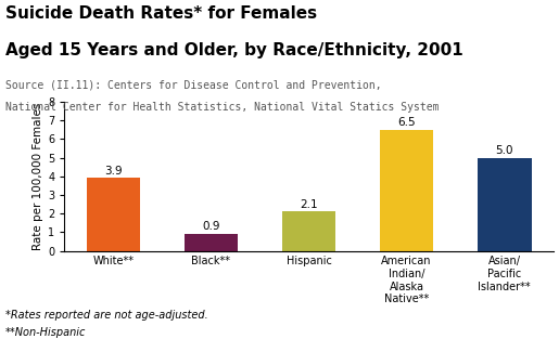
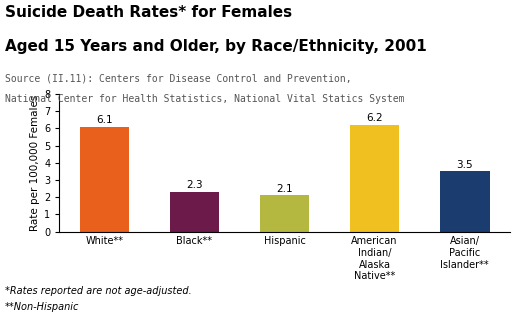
White**: 3.9 -> 6.1
Black**: 0.9 -> 2.3
American Indian/ Alaska Native**: 6.5 -> 6.2
Asian/ Pacific Islander**: 5.0 -> 3.5
